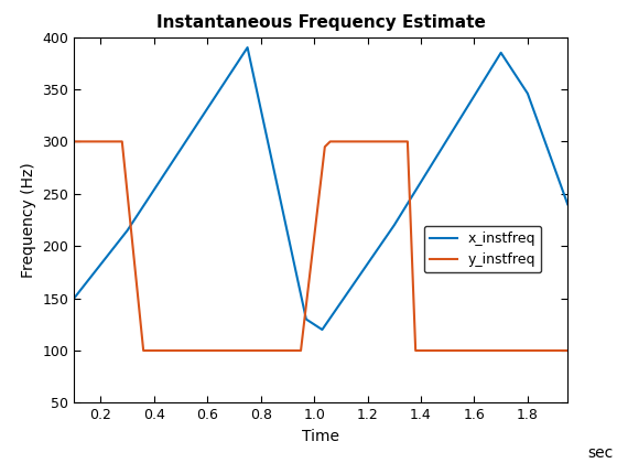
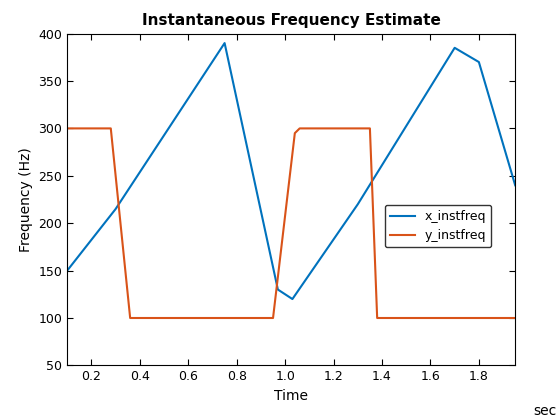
x_instfreq/1.8: 346 -> 370
